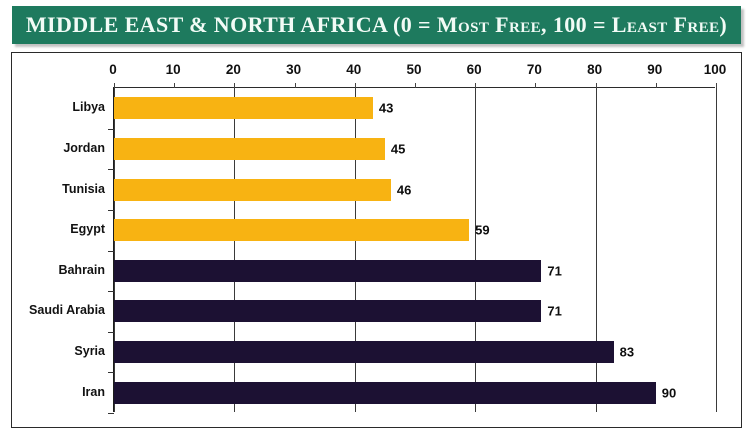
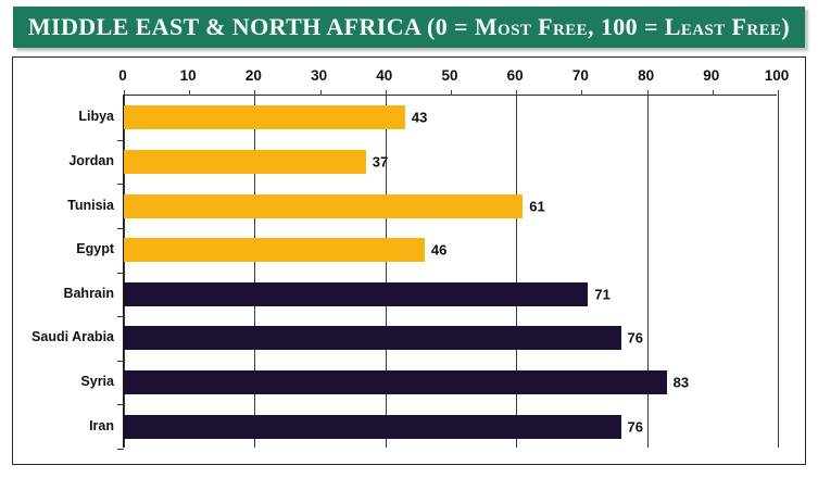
Jordan: 45 -> 37
Tunisia: 46 -> 61
Egypt: 59 -> 46
Saudi Arabia: 71 -> 76
Iran: 90 -> 76
